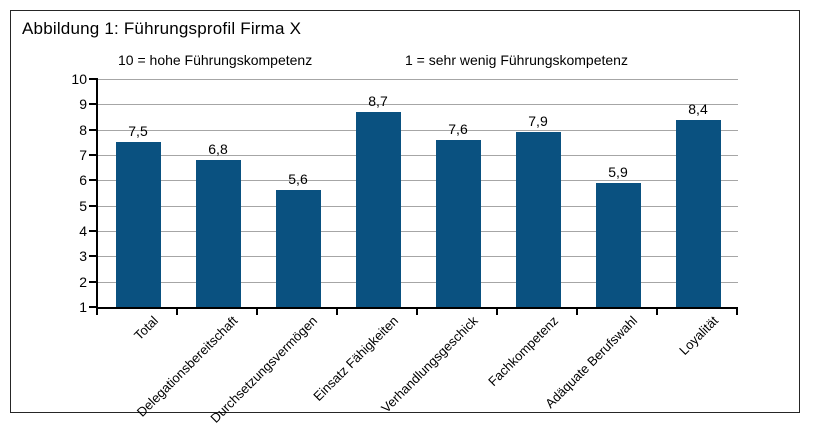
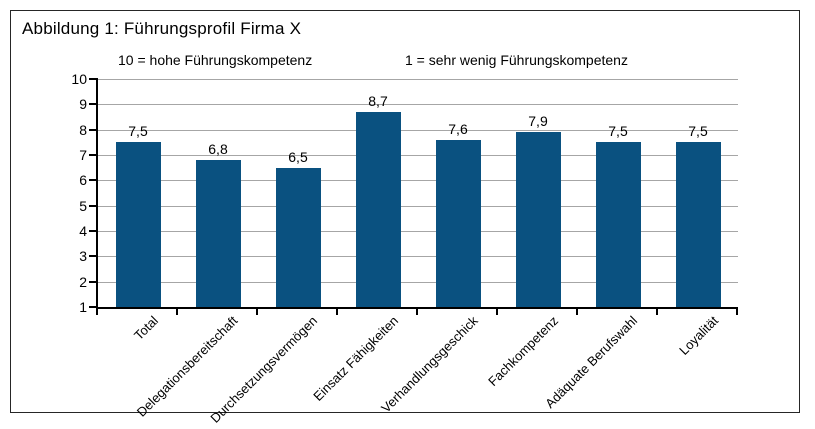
Durchsetzungsvermögen: 5,6 -> 6,5
Adäquate Berufswahl: 5,9 -> 7,5
Loyalität: 8,4 -> 7,5
